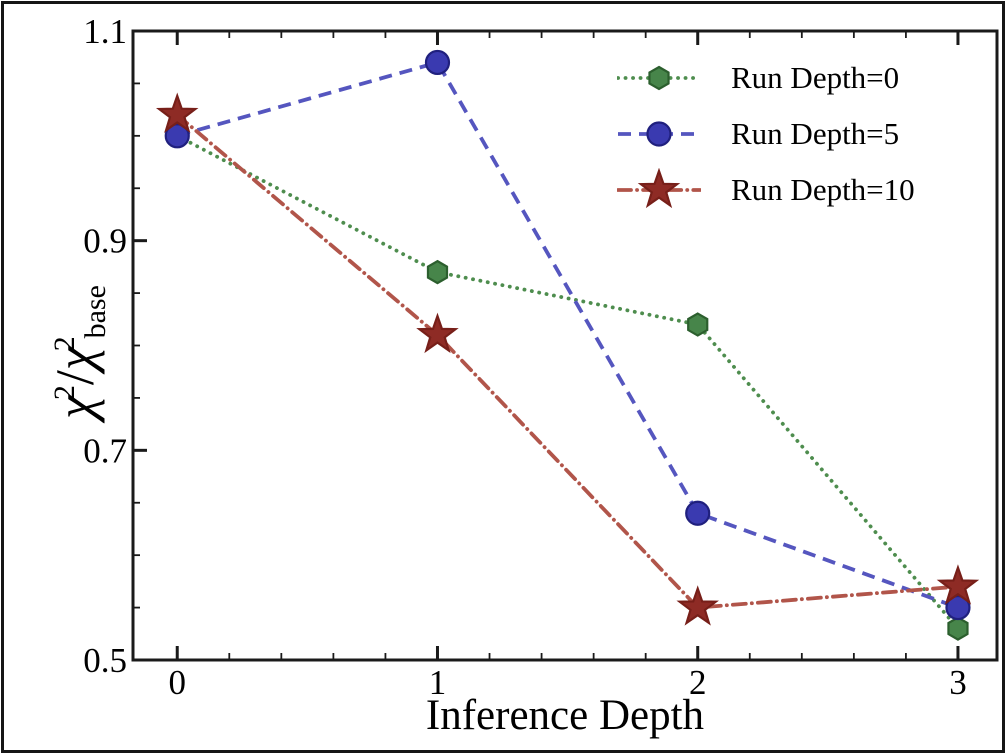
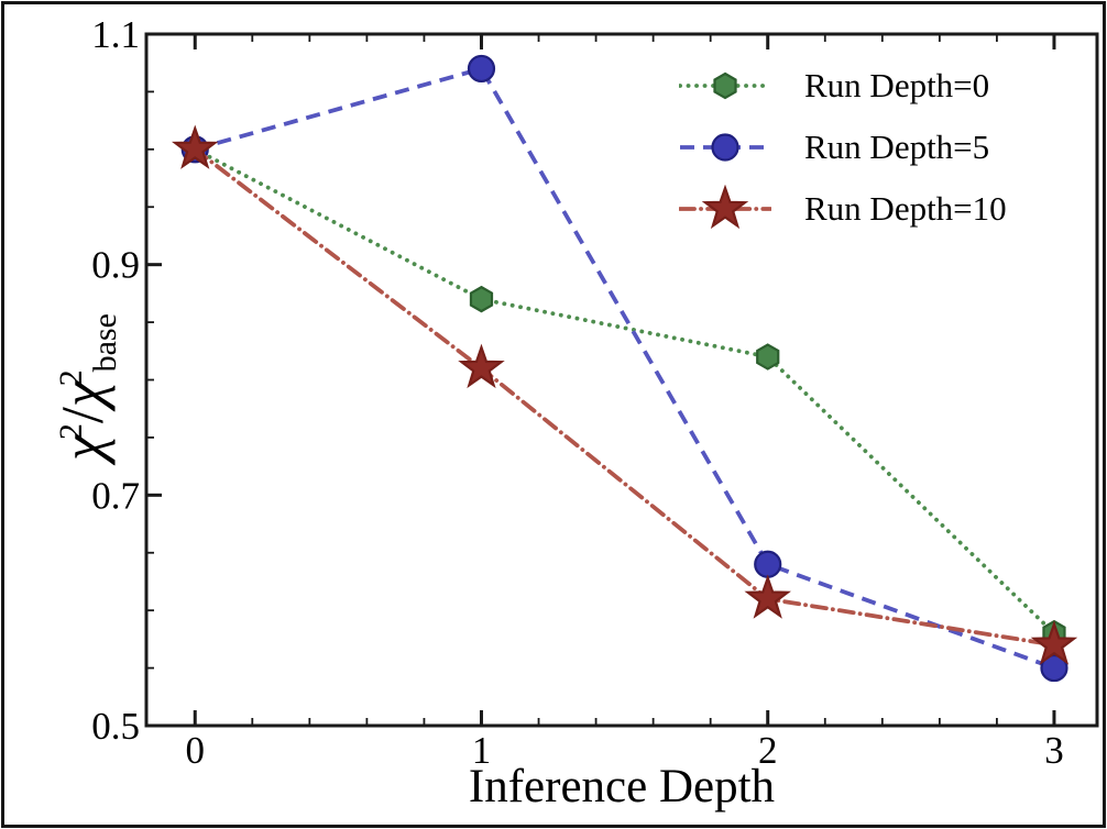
Run Depth=10/0: 1.02 -> 1.00
Run Depth=10/2: 0.55 -> 0.61
Run Depth=0/3: 0.53 -> 0.58
